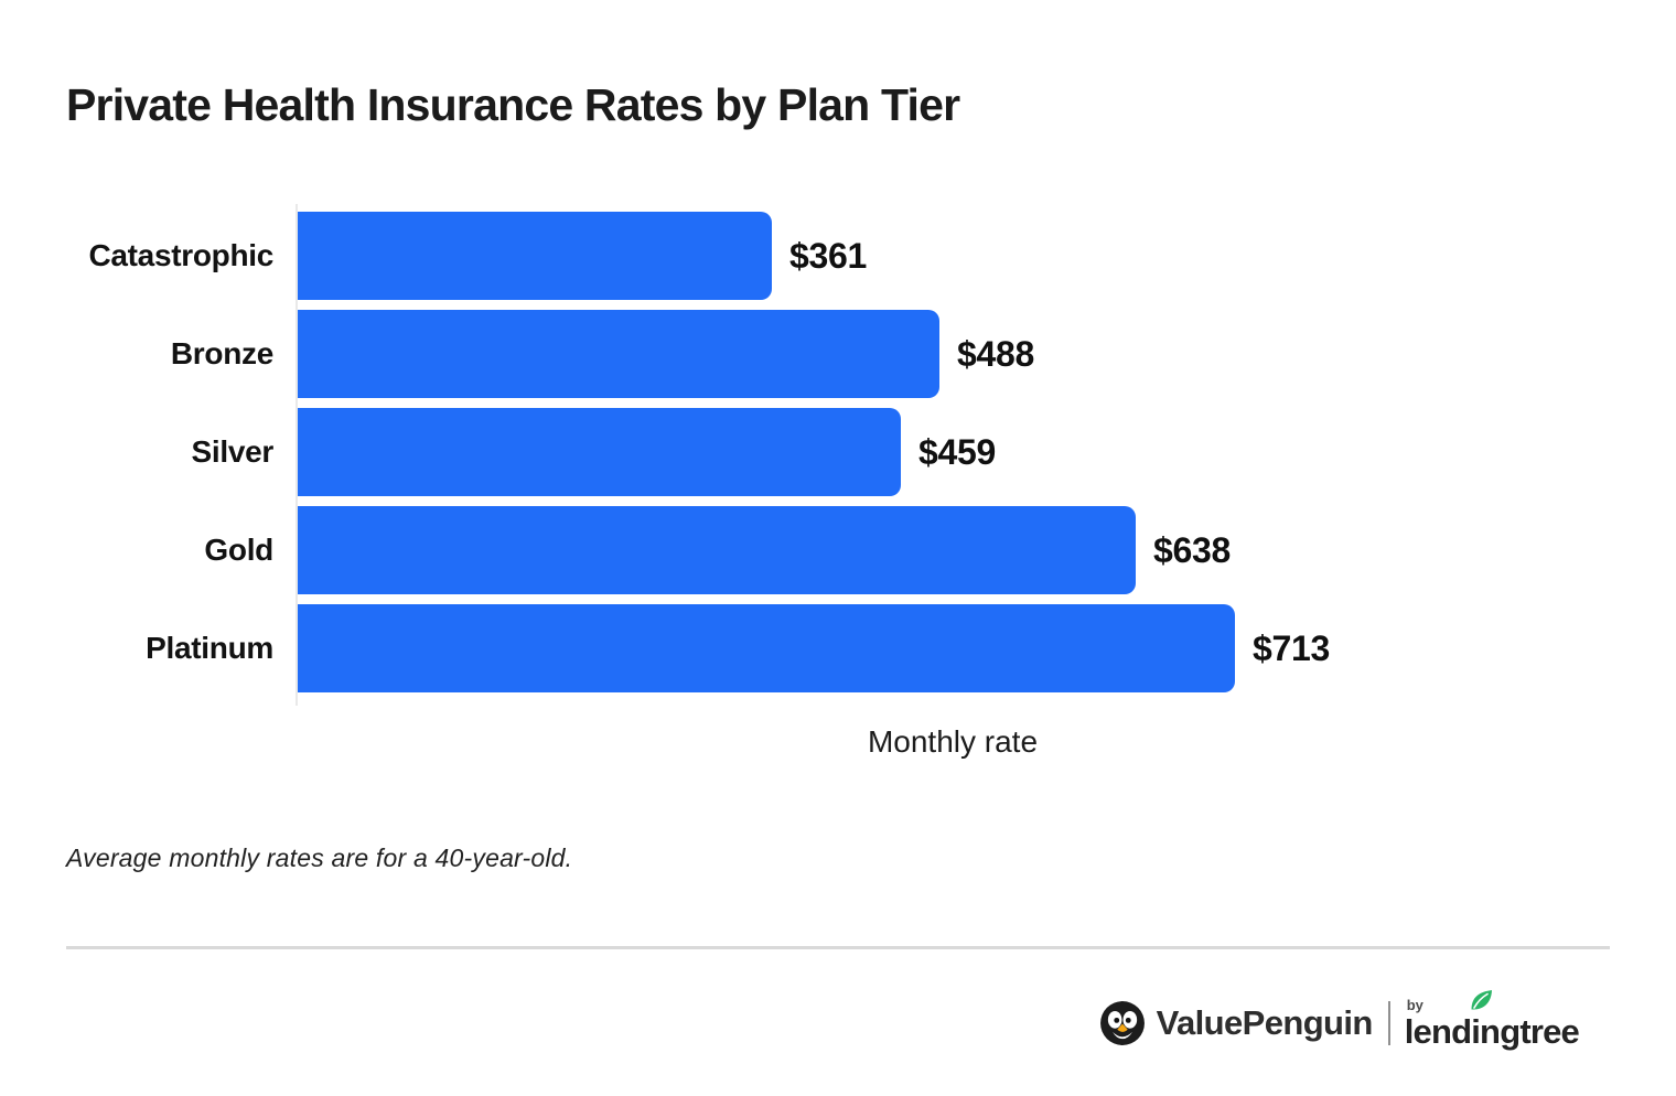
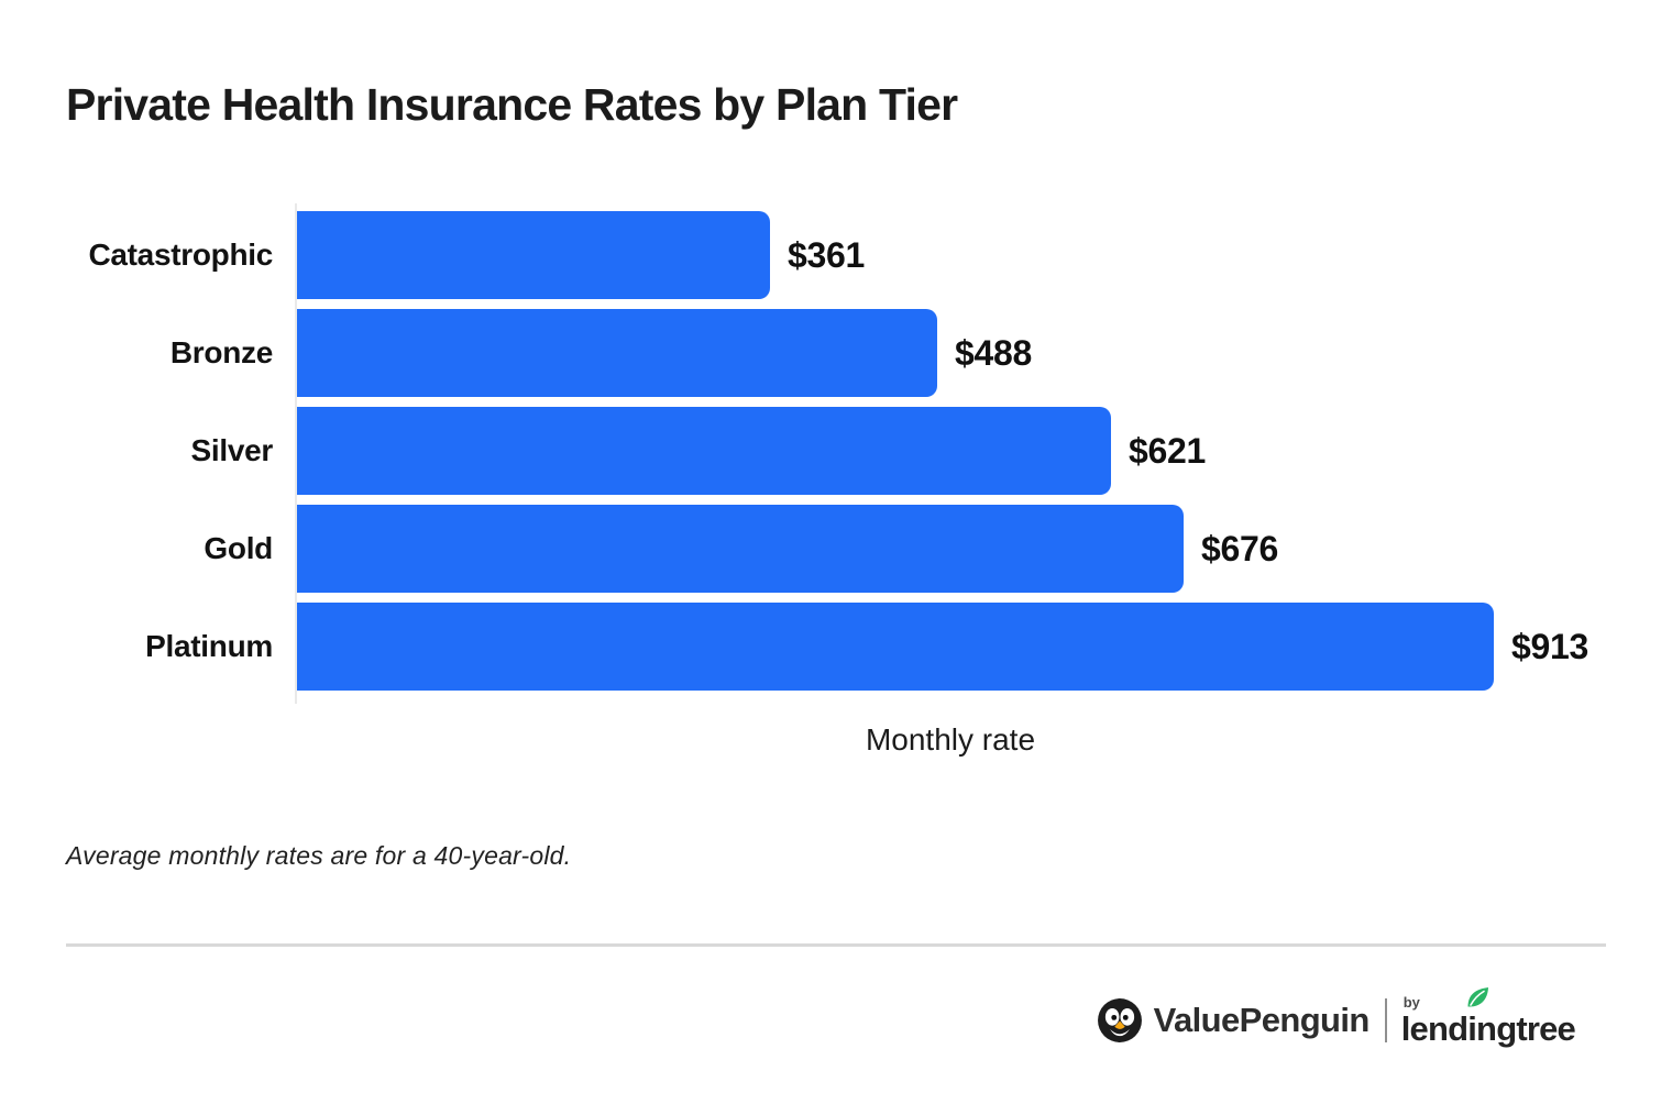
Silver: $459 -> $621
Gold: $638 -> $676
Platinum: $713 -> $913
